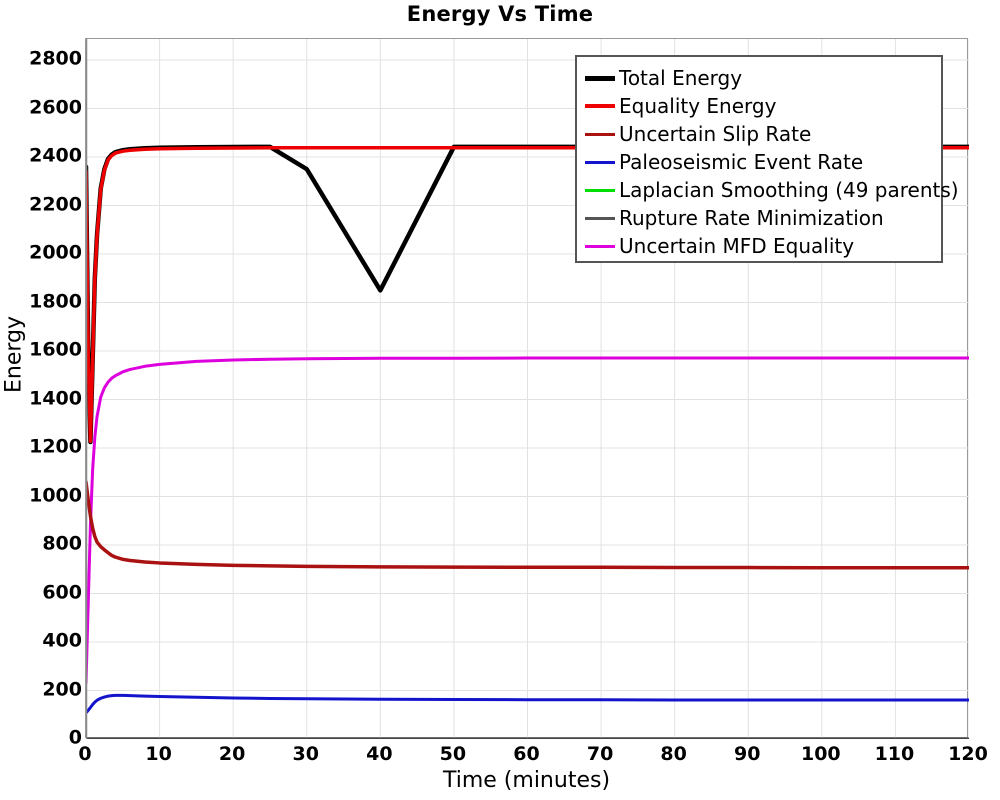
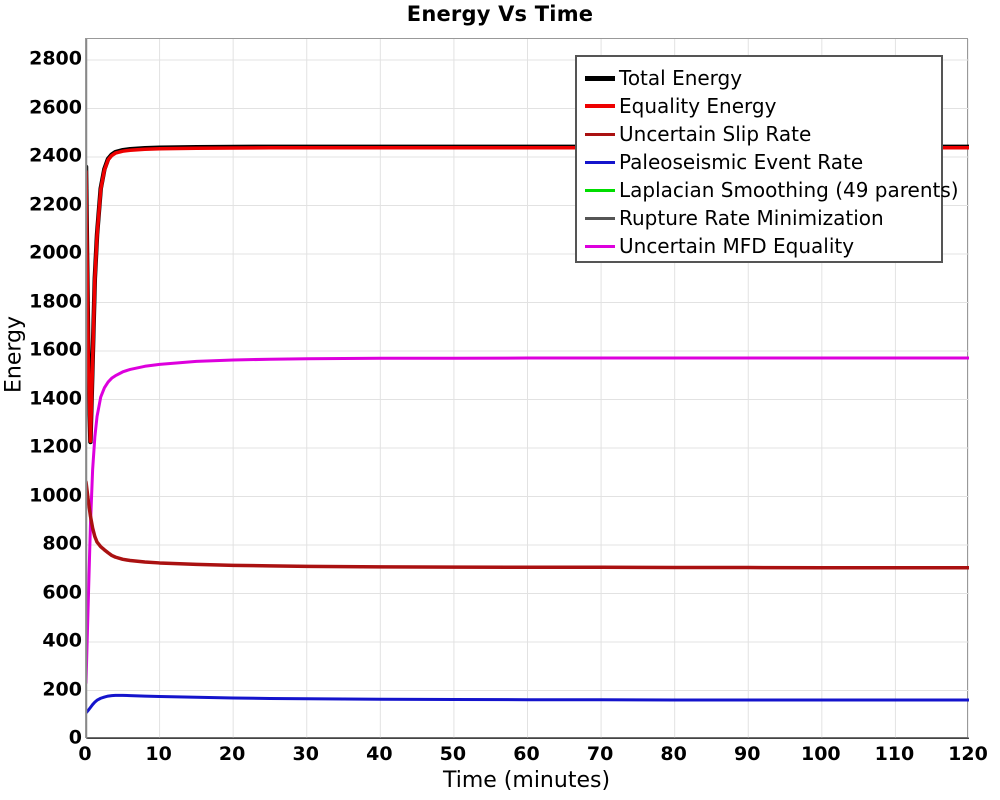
Total Energy/30: 2350 -> 2440
Total Energy/40: 1850 -> 2440
